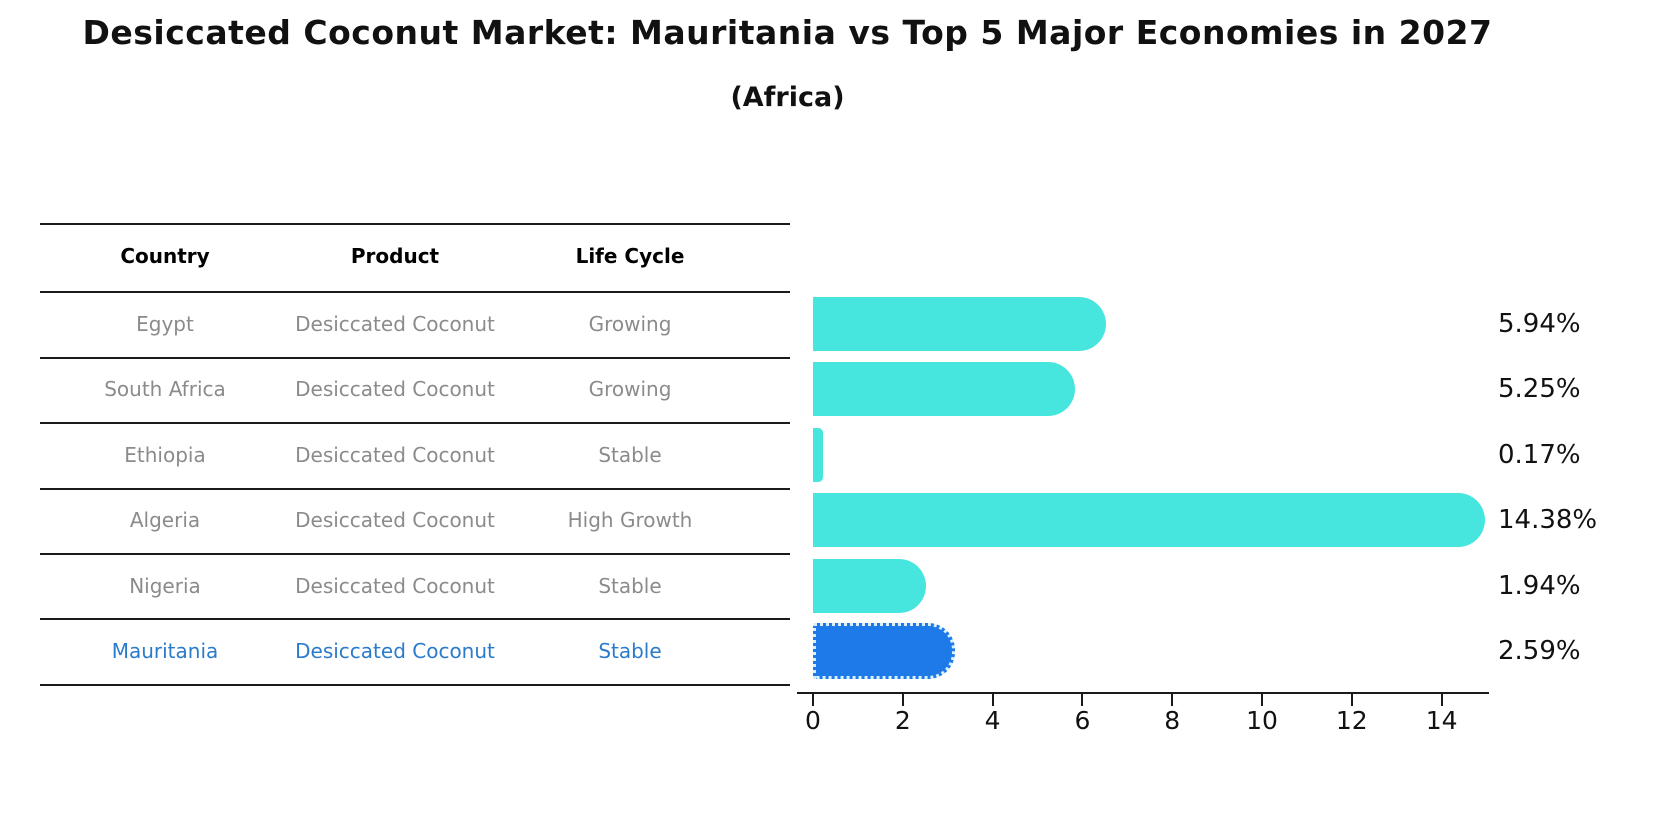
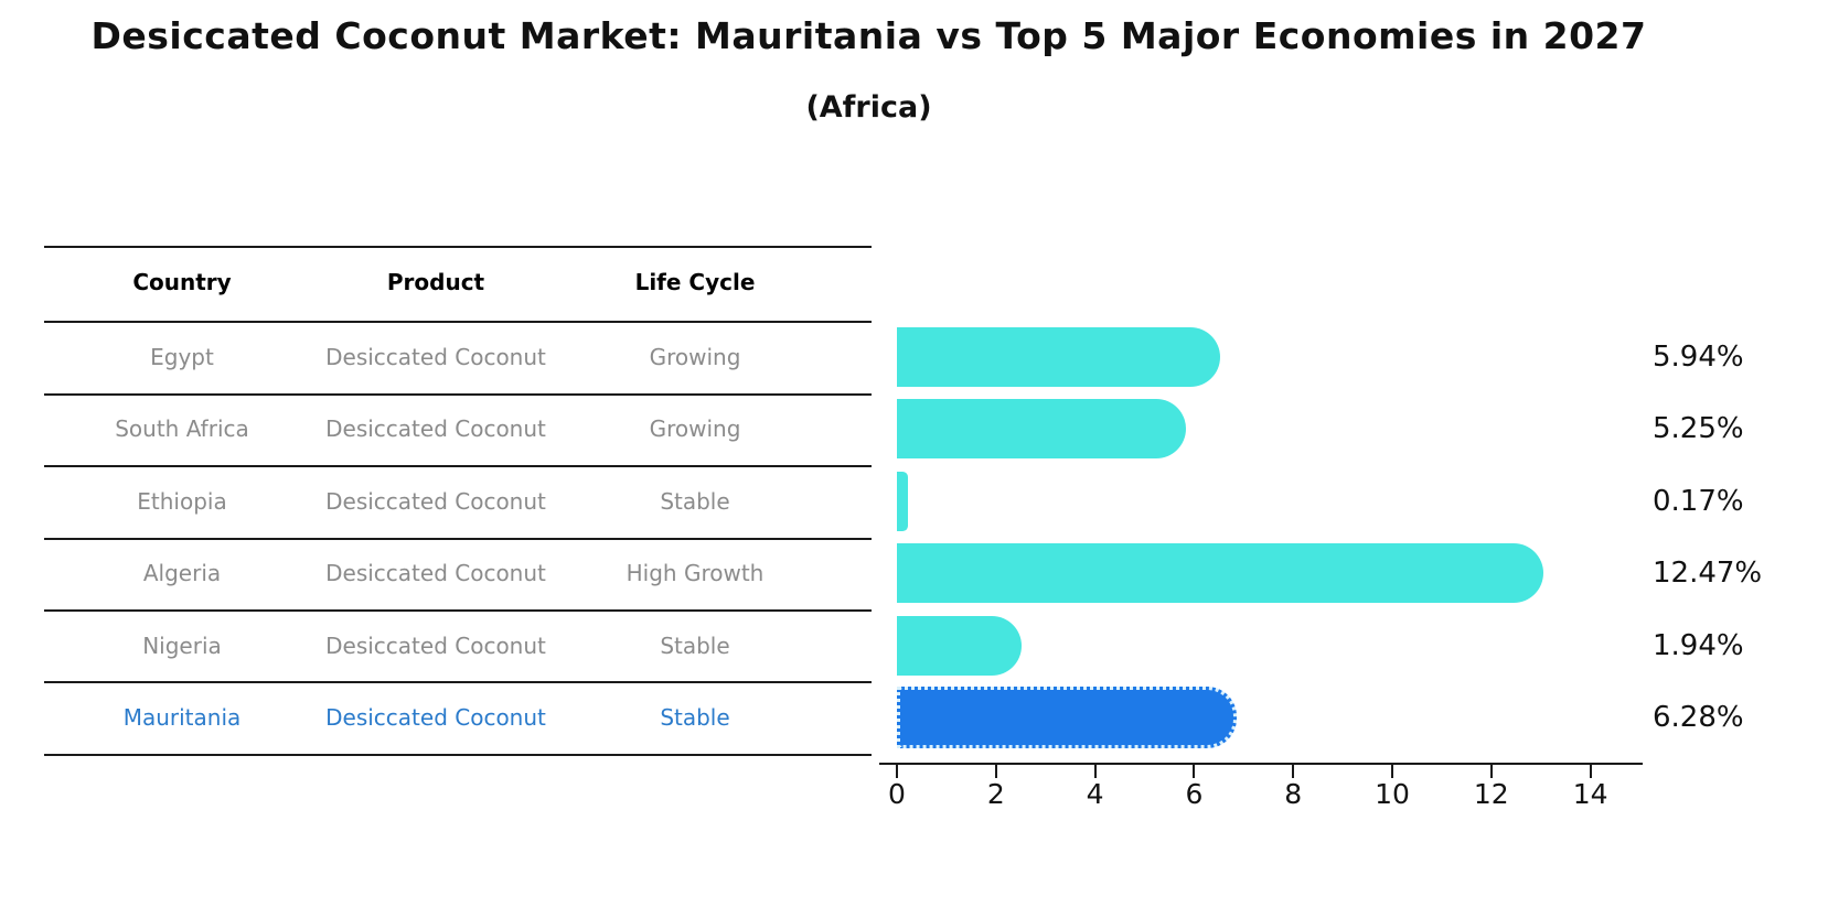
Algeria: 14.38% -> 12.47%
Mauritania: 2.59% -> 6.28%
